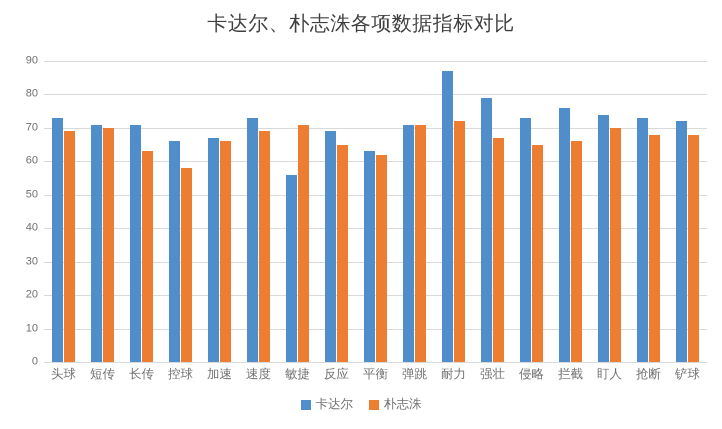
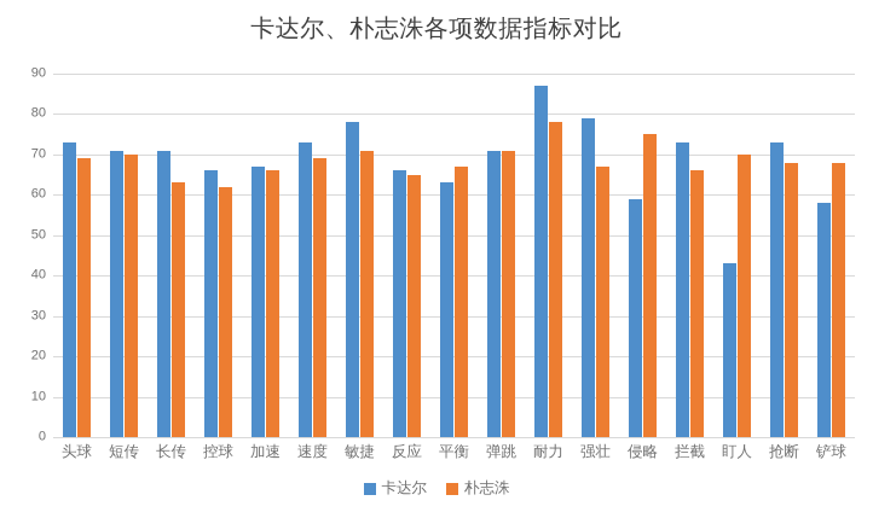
朴志洙/控球: 58 -> 62
卡达尔/敏捷: 56 -> 78
卡达尔/反应: 69 -> 66
朴志洙/平衡: 62 -> 67
朴志洙/耐力: 72 -> 78
卡达尔/侵略: 73 -> 59
朴志洙/侵略: 65 -> 75
卡达尔/拦截: 76 -> 73
卡达尔/盯人: 74 -> 43
卡达尔/铲球: 72 -> 58
